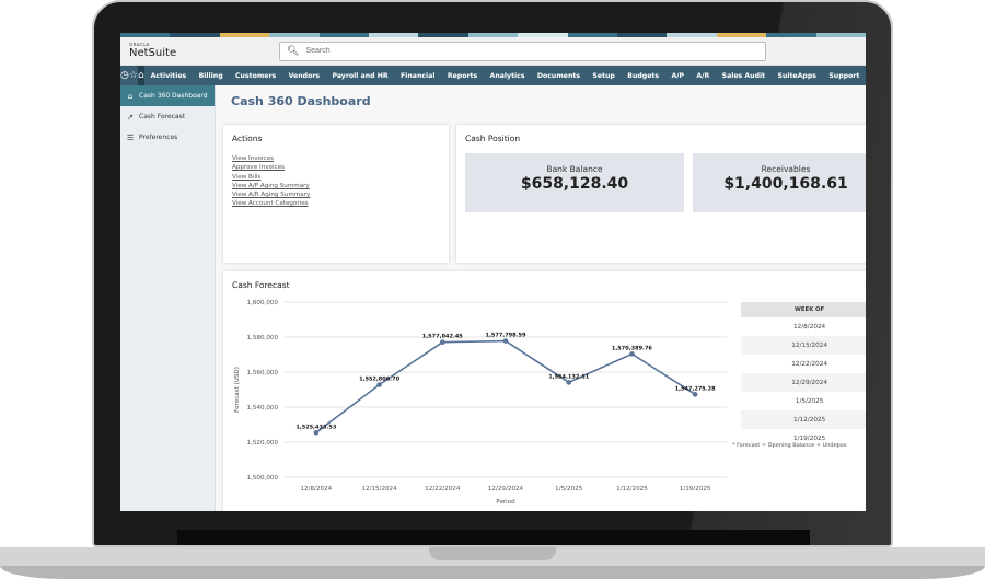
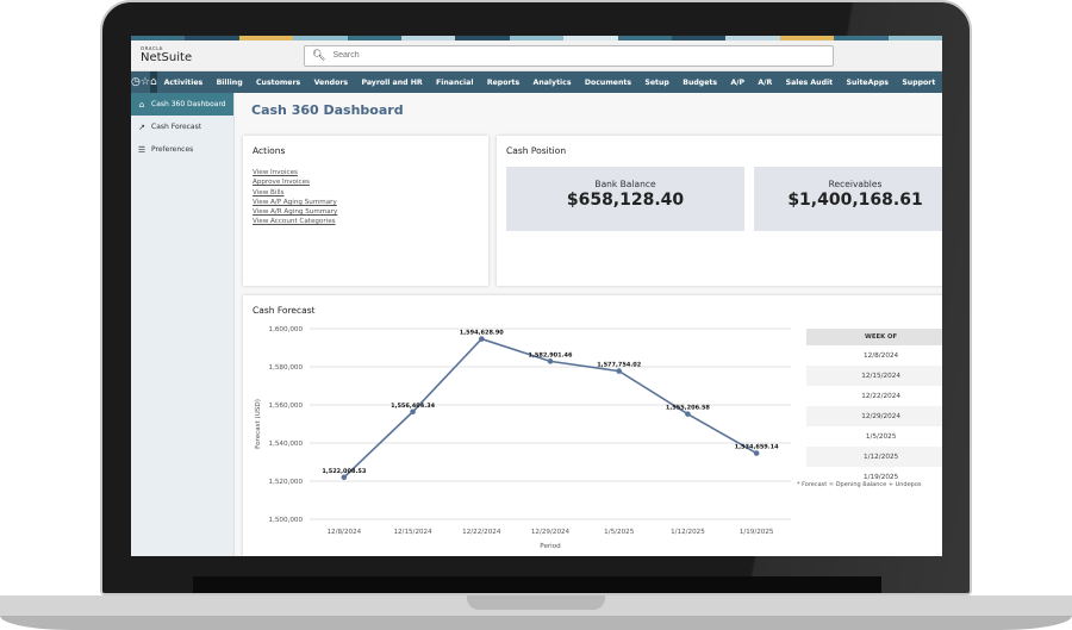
12/8/2024: 1,525,433.53 -> 1,522,008.53
12/15/2024: 1,552,806.70 -> 1,556,404.34
12/22/2024: 1,577,042.45 -> 1,594,628.90
12/29/2024: 1,577,798.59 -> 1,582,901.46
1/5/2025: 1,554,132.11 -> 1,577,754.02
1/12/2025: 1,570,389.76 -> 1,555,206.58
1/19/2025: 1,547,275.28 -> 1,534,659.14
